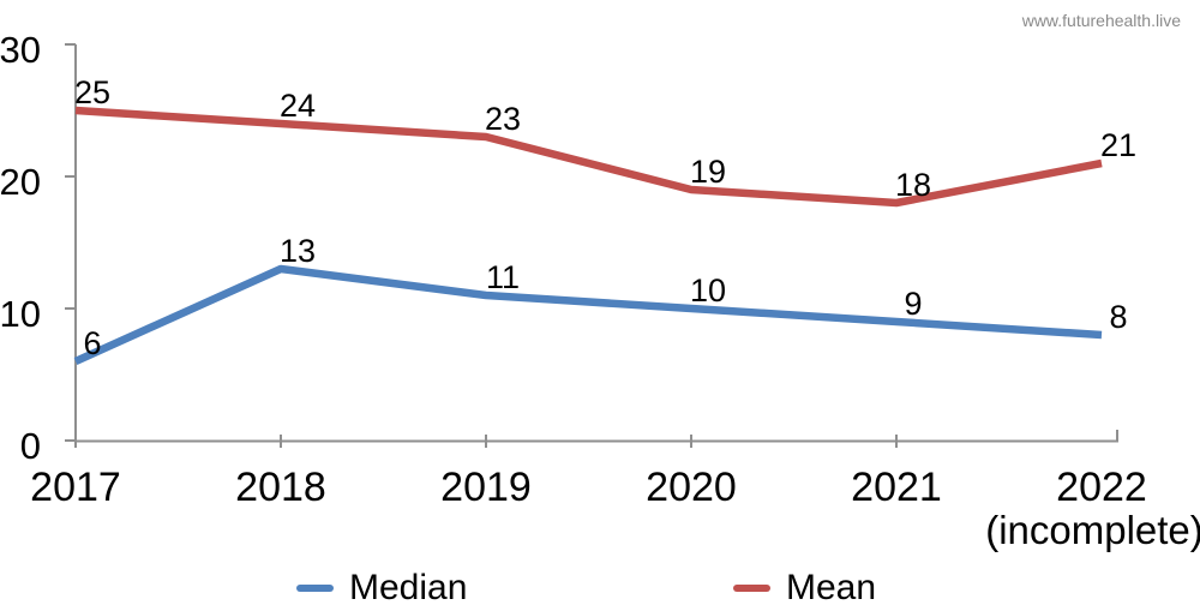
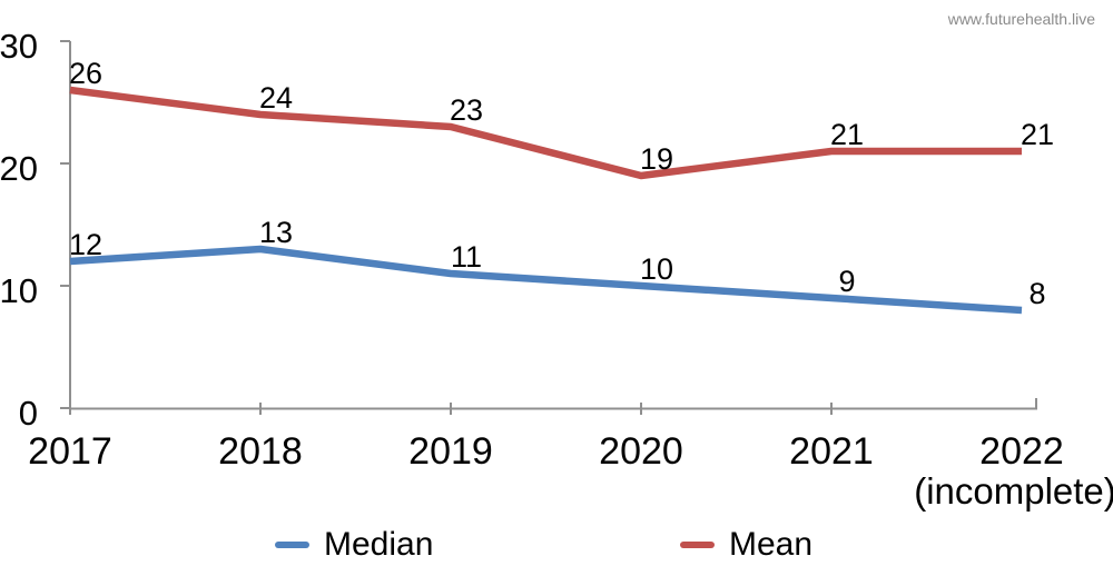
Median/2017: 6 -> 12
Mean/2017: 25 -> 26
Mean/2021: 18 -> 21
